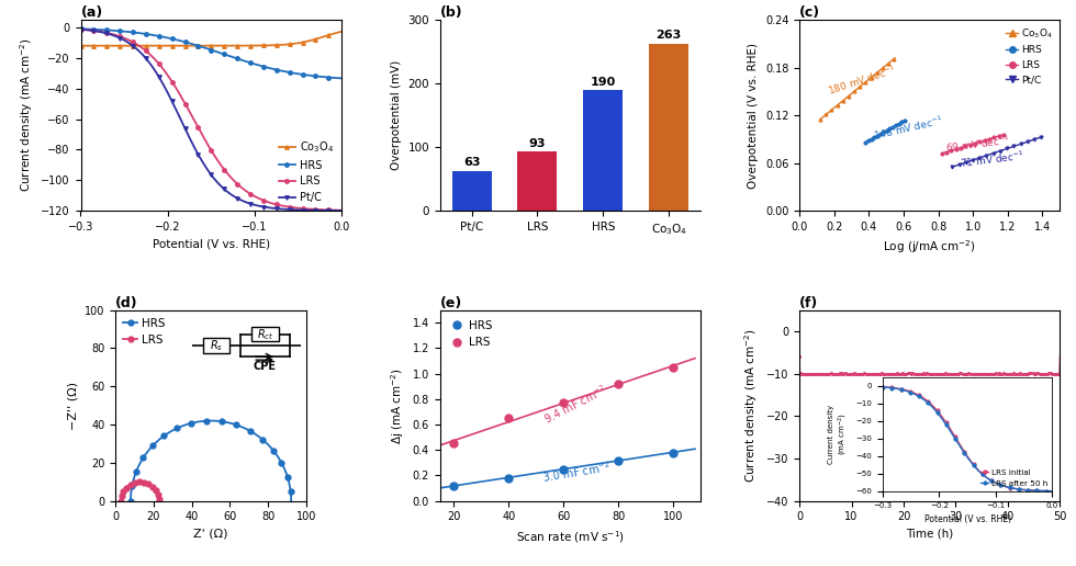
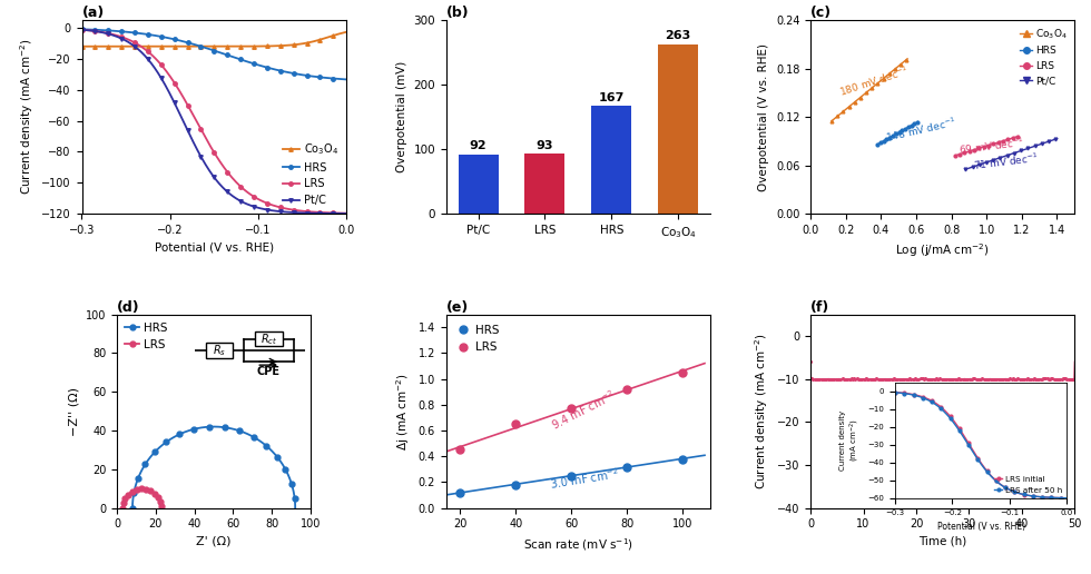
(b)/Pt/C: 63 -> 92
(b)/HRS: 190 -> 167
